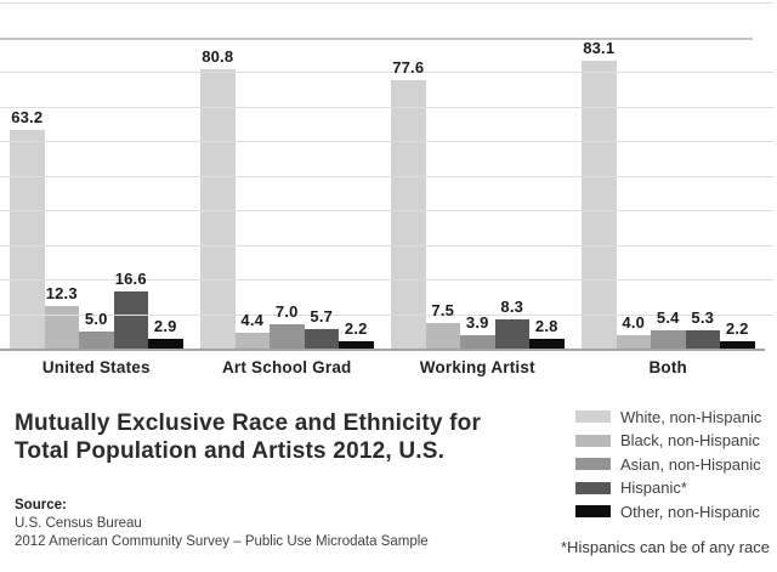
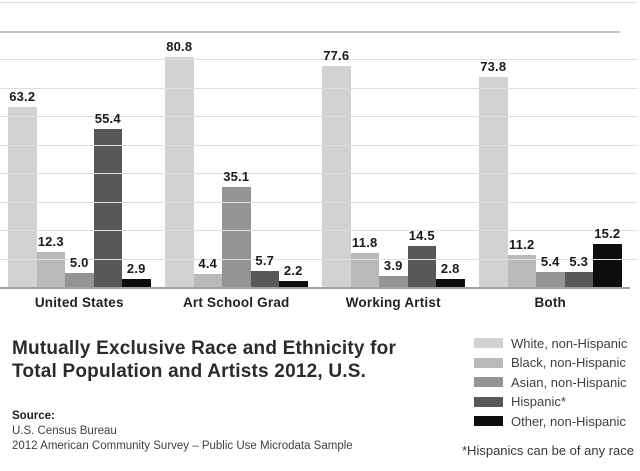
Hispanic*/United States: 16.6 -> 55.4
Asian, non-Hispanic/Art School Grad: 7.0 -> 35.1
Black, non-Hispanic/Working Artist: 7.5 -> 11.8
Hispanic*/Working Artist: 8.3 -> 14.5
White, non-Hispanic/Both: 83.1 -> 73.8
Black, non-Hispanic/Both: 4.0 -> 11.2
Other, non-Hispanic/Both: 2.2 -> 15.2
